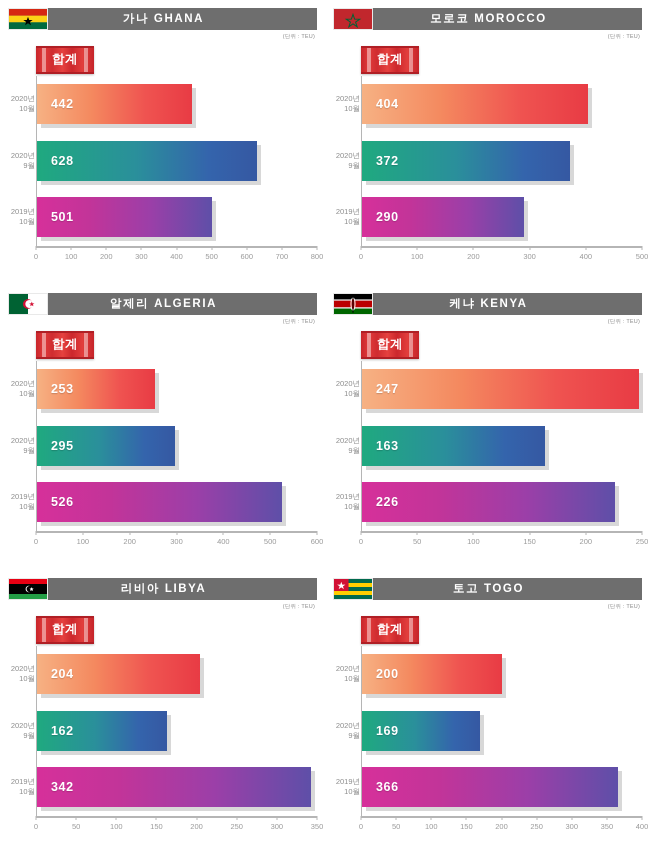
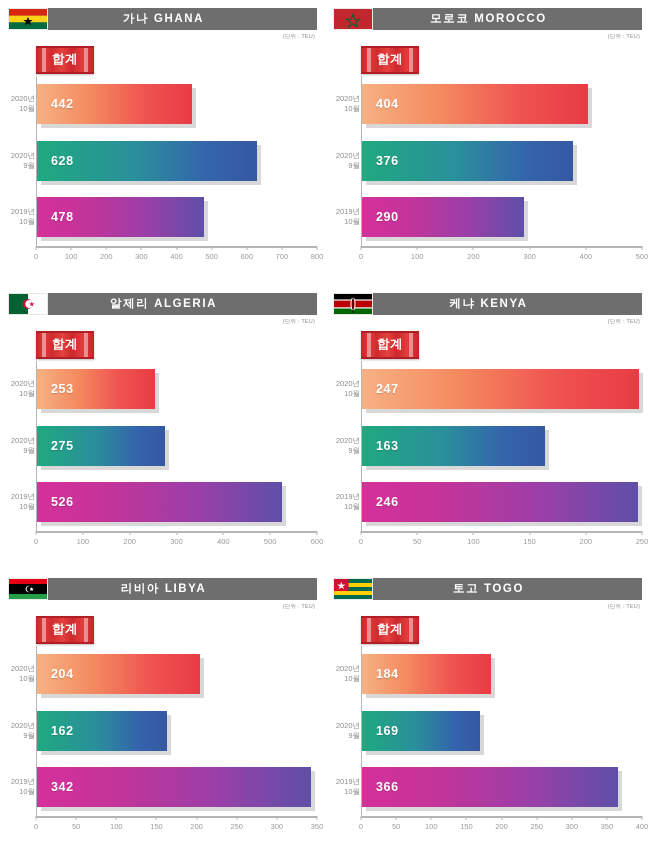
가나 GHANA/2019년 10월: 501 -> 478
모로코 MOROCCO/2020년 9월: 372 -> 376
알제리 ALGERIA/2020년 9월: 295 -> 275
케냐 KENYA/2019년 10월: 226 -> 246
토고 TOGO/2020년 10월: 200 -> 184
